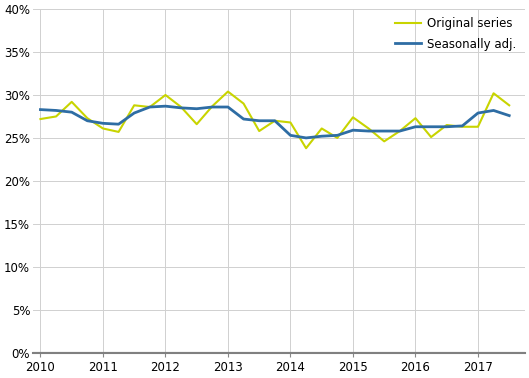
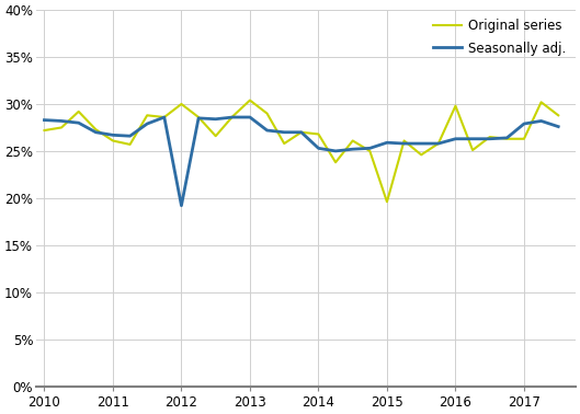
Seasonally adj./2012: 28.7% -> 19.2%
Original series/2015: 27.4% -> 19.6%
Original series/2016: 27.3% -> 29.8%
